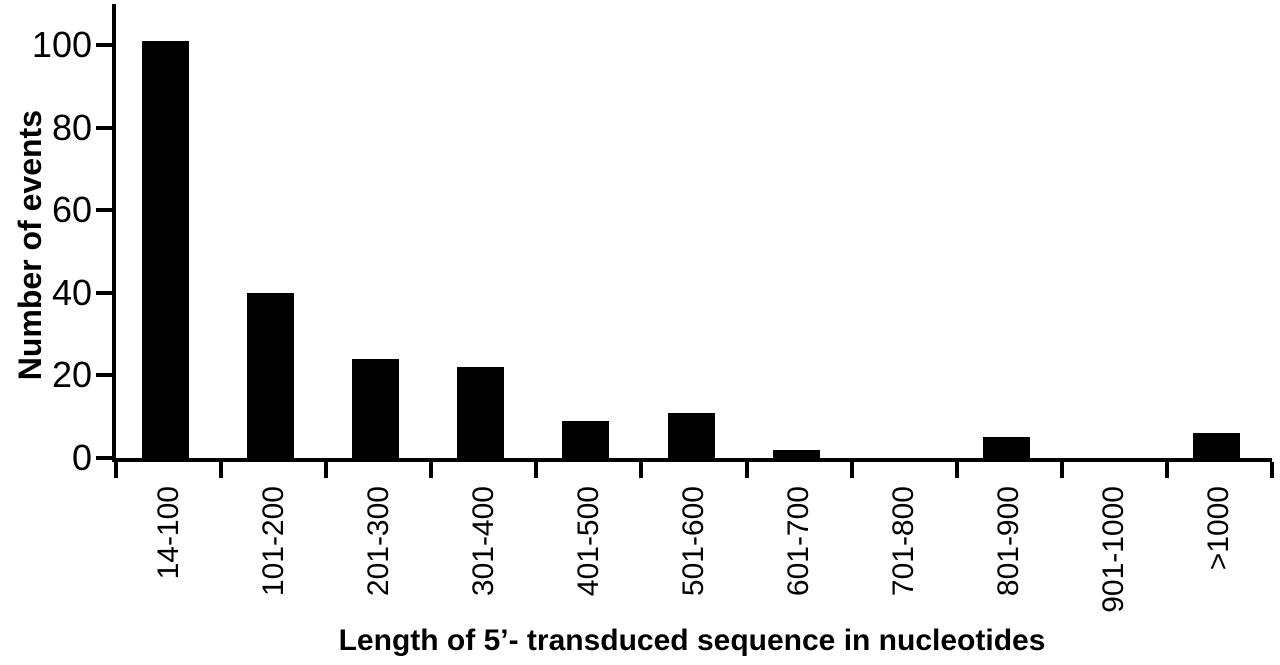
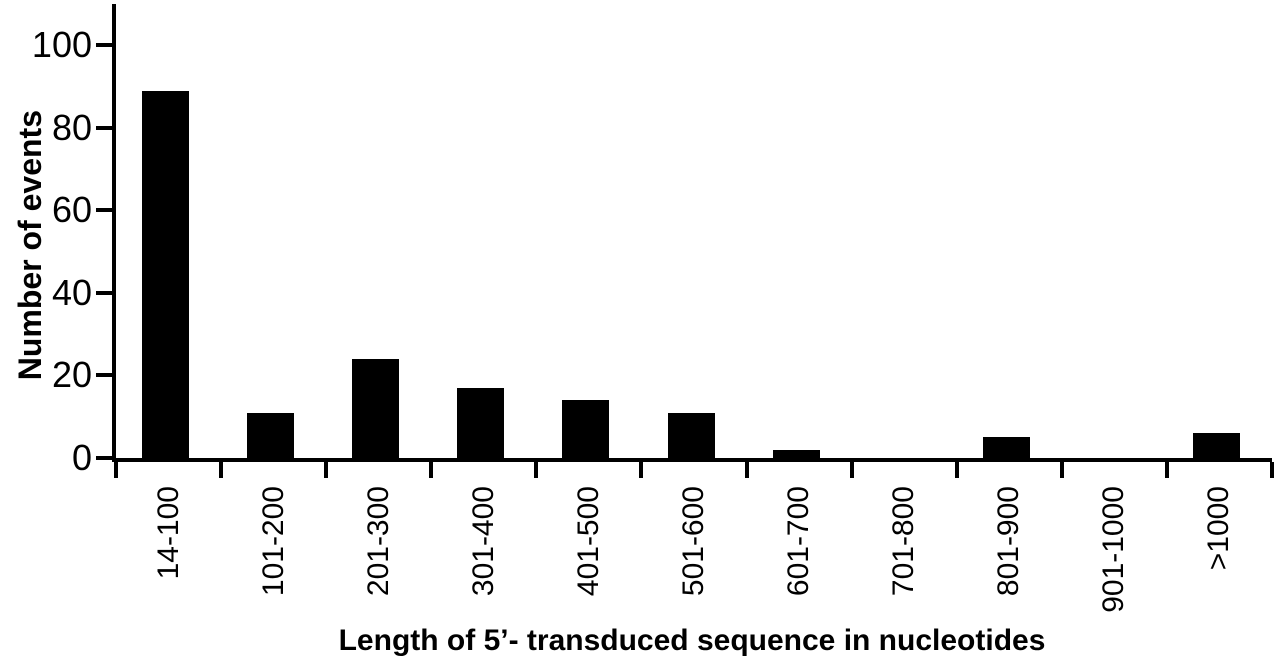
14-100: 101 -> 89
101-200: 40 -> 11
301-400: 22 -> 17
401-500: 9 -> 14
